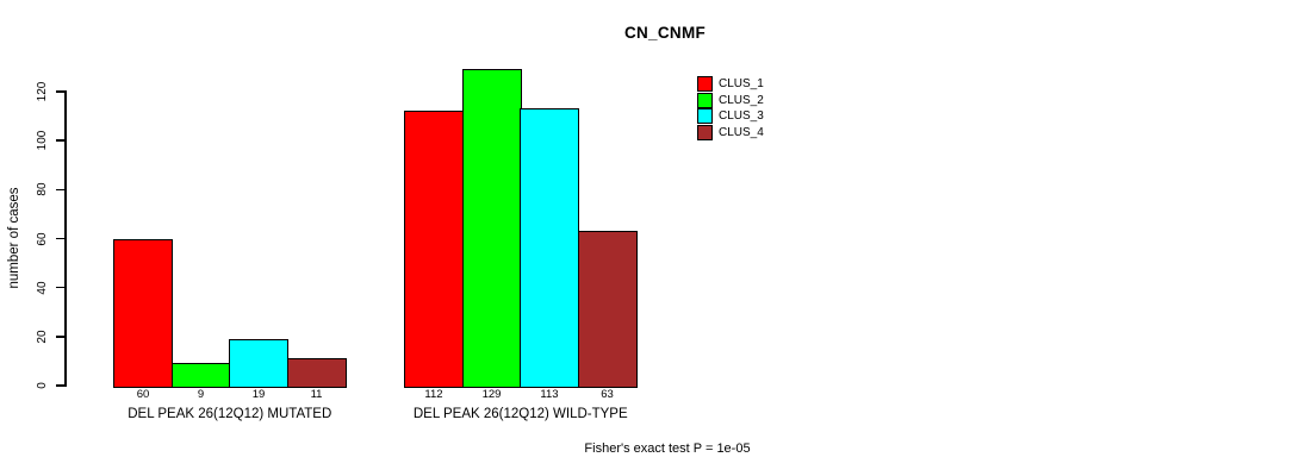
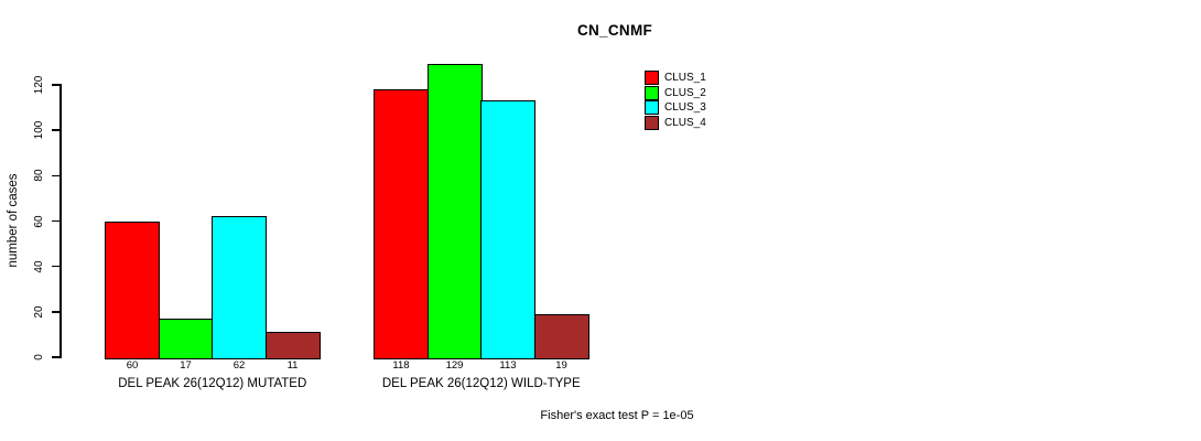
CLUS_2/DEL PEAK 26(12Q12) MUTATED: 9 -> 17
CLUS_3/DEL PEAK 26(12Q12) MUTATED: 19 -> 62
CLUS_1/DEL PEAK 26(12Q12) WILD-TYPE: 112 -> 118
CLUS_4/DEL PEAK 26(12Q12) WILD-TYPE: 63 -> 19
